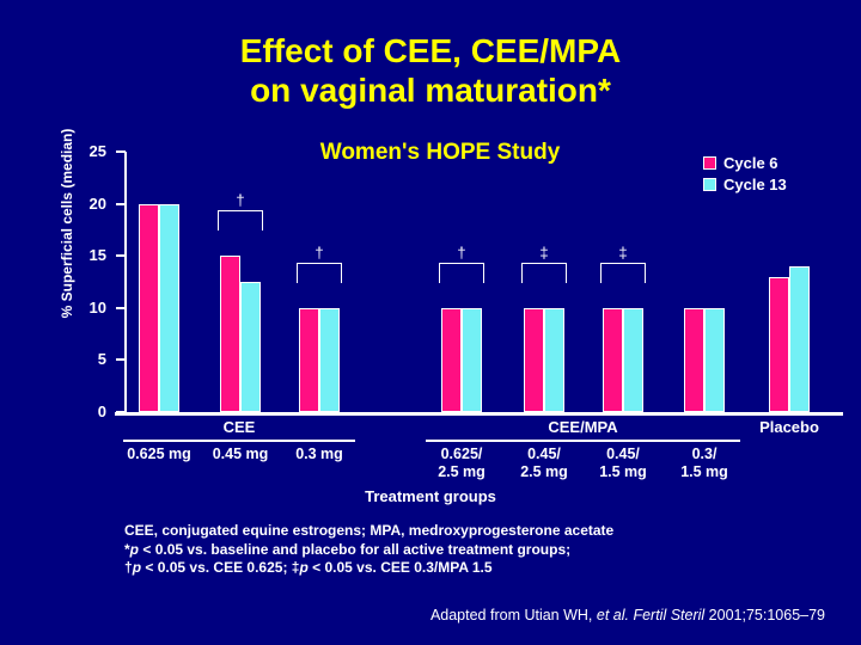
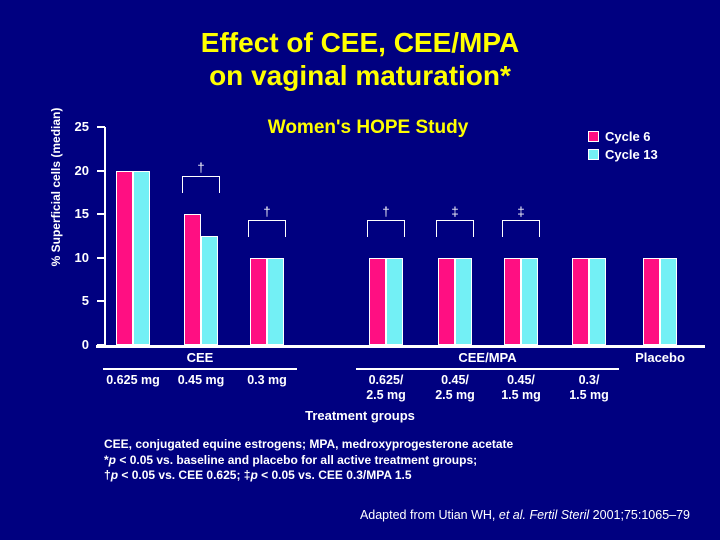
Cycle 6/Placebo: 13 -> 10
Cycle 13/Placebo: 14 -> 10
